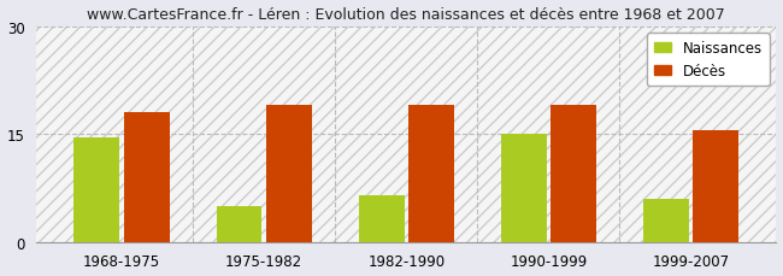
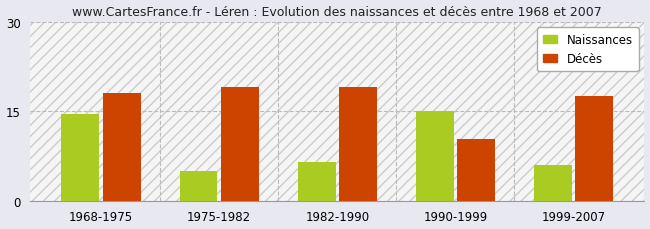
Décès/1990-1999: 19.0 -> 10.4
Décès/1999-2007: 15.5 -> 17.6
